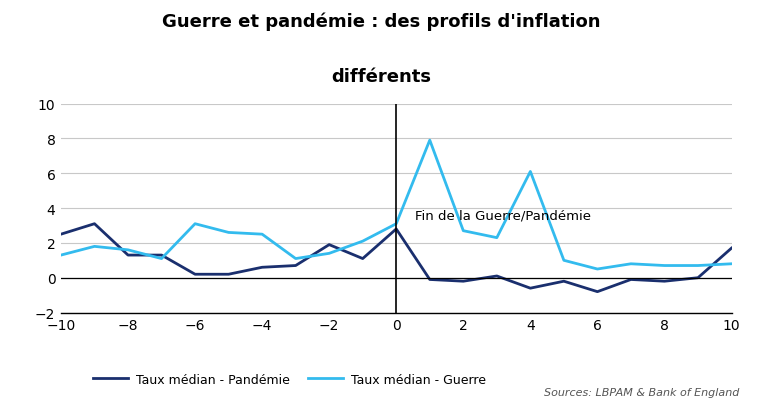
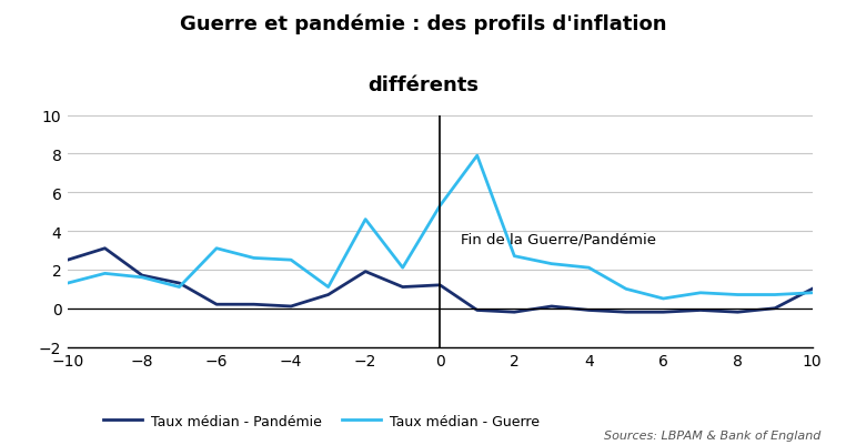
Taux médian - Pandémie/−8: 1.3 -> 1.7
Taux médian - Pandémie/−4: 0.6 -> 0.1
Taux médian - Guerre/−2: 1.4 -> 4.6
Taux médian - Pandémie/0: 2.8 -> 1.2
Taux médian - Guerre/0: 3.1 -> 5.3
Taux médian - Pandémie/4: -0.6 -> -0.1
Taux médian - Guerre/4: 6.1 -> 2.1
Taux médian - Pandémie/6: -0.8 -> -0.2
Taux médian - Pandémie/10: 1.7 -> 1.0
